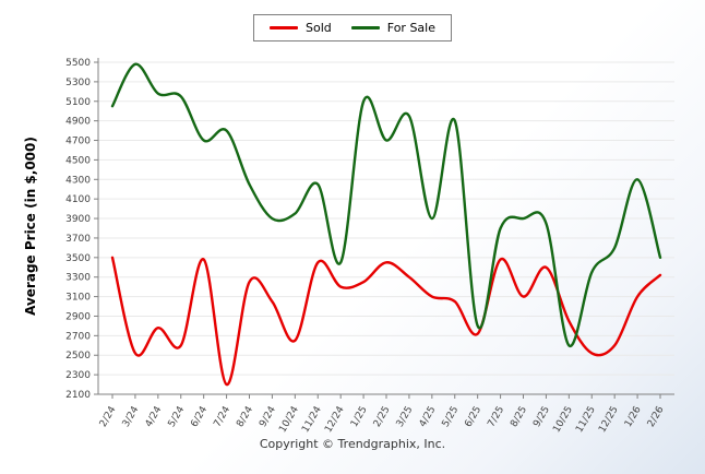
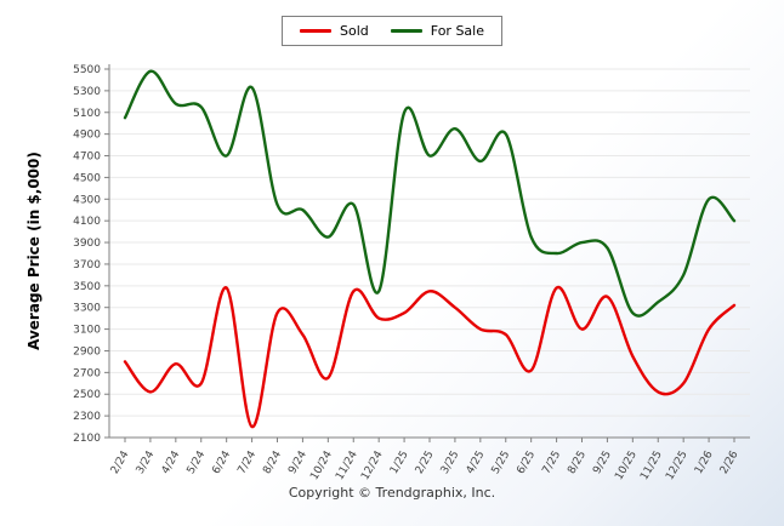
Sold/2/24: 3500 -> 2800
For Sale/7/24: 4800 -> 5300
For Sale/9/24: 3900 -> 4200
For Sale/4/25: 3900 -> 4600
For Sale/6/25: 2800 -> 4000
For Sale/10/25: 2600 -> 3200
For Sale/2/26: 3500 -> 4100
